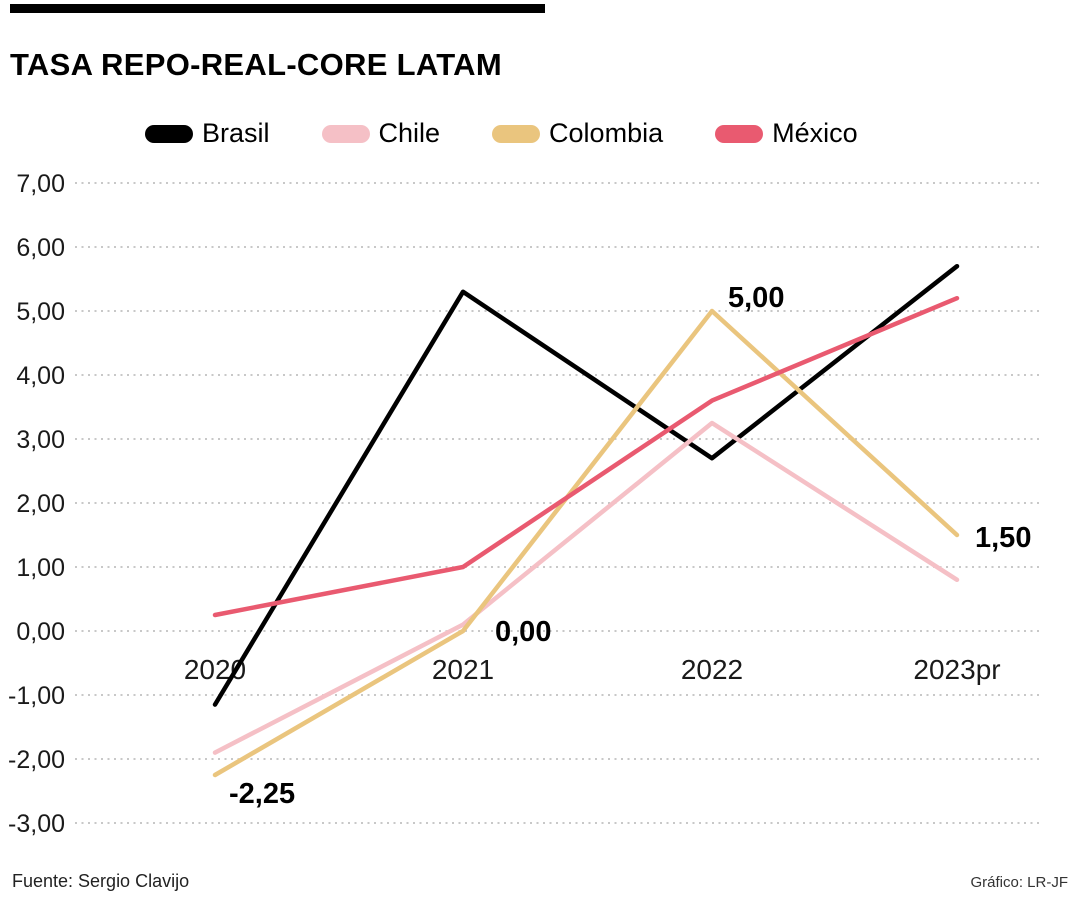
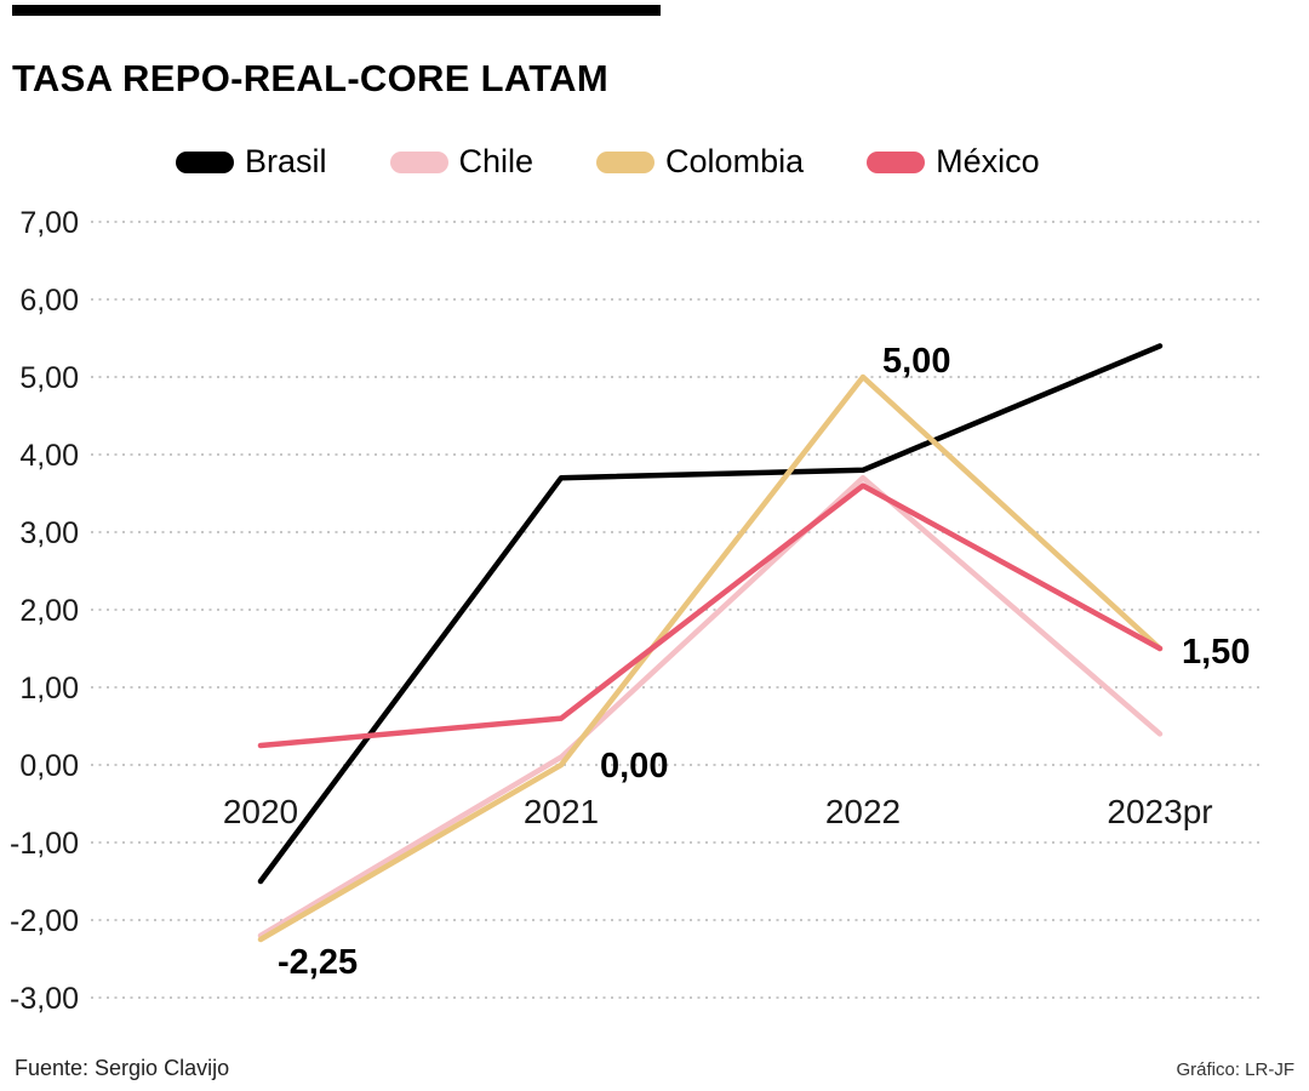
Brasil/2020: -1,1 -> -1,5
Chile/2020: -1,9 -> -2,2
Brasil/2021: 5,3 -> 3,7
México/2021: 1,0 -> 0,6
Brasil/2022: 2,7 -> 3,8
Chile/2022: 3,2 -> 3,7
Brasil/2023pr: 5,7 -> 5,4
Chile/2023pr: 0,8 -> 0,4
México/2023pr: 5,2 -> 1,5
